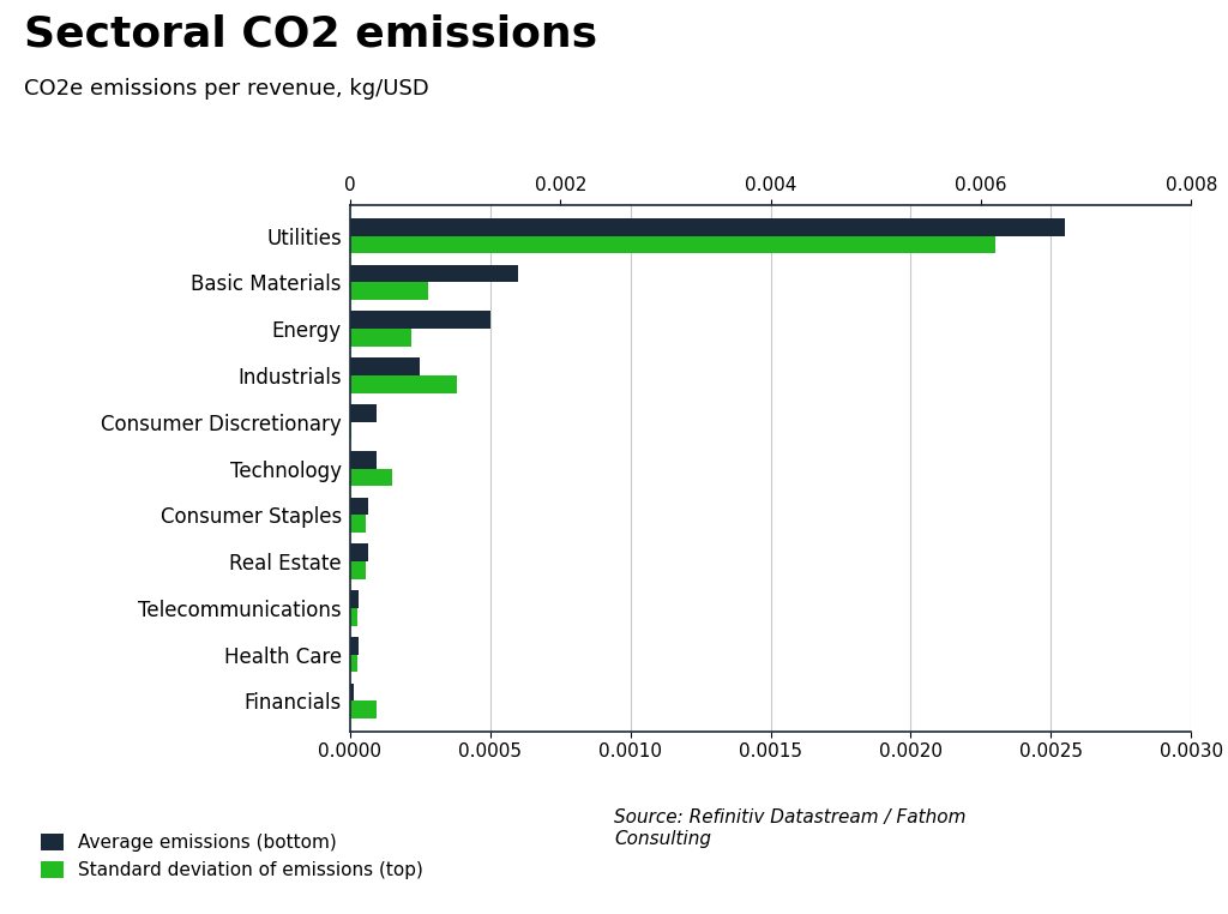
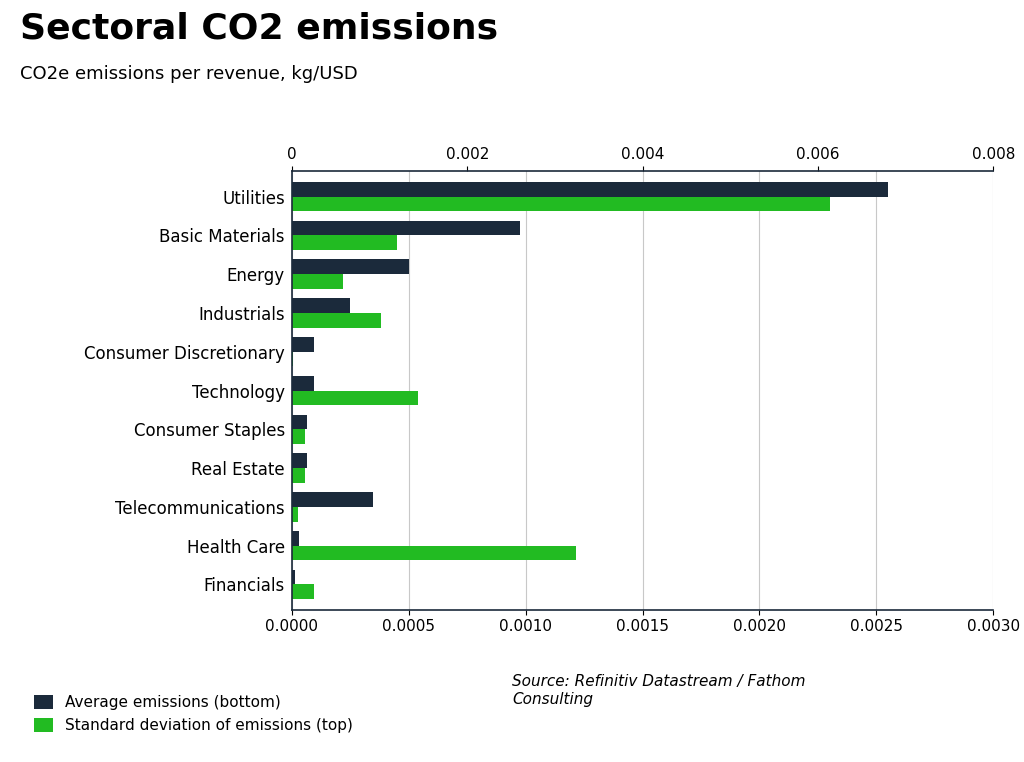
Average emissions (bottom)/Basic Materials: 0.000600 -> 0.000975
Standard deviation of emissions (top)/Basic Materials: 0.000280 -> 0.000450
Standard deviation of emissions (top)/Technology: 0.000150 -> 0.000540
Average emissions (bottom)/Telecommunications: 0.000030 -> 0.000345
Standard deviation of emissions (top)/Health Care: 0.000025 -> 0.001215
